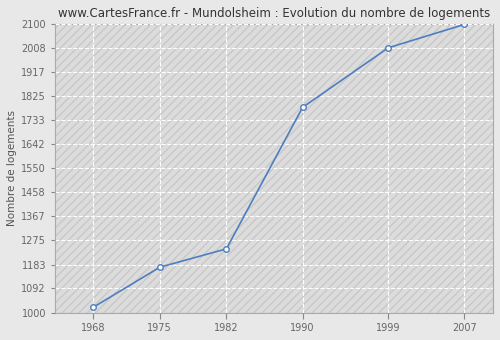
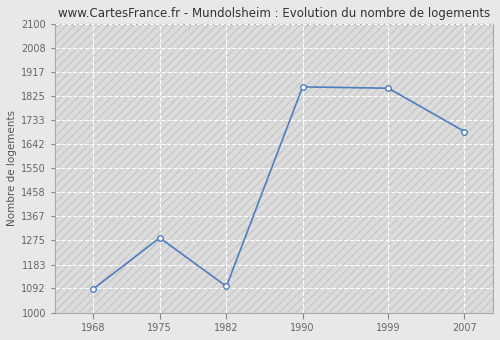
1968: 1020 -> 1090
1975: 1173 -> 1285
1982: 1243 -> 1100
1990: 1782 -> 1860
1999: 2009 -> 1855
2007: 2098 -> 1690
